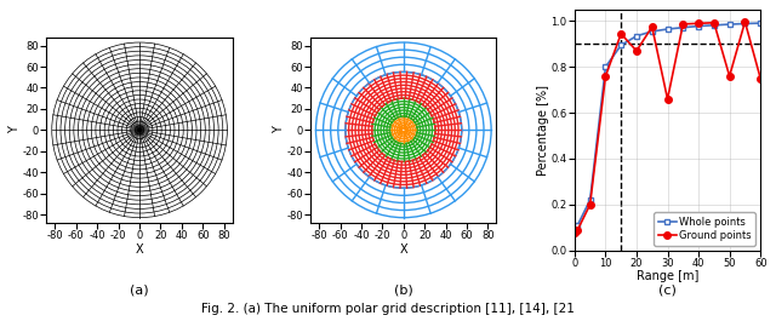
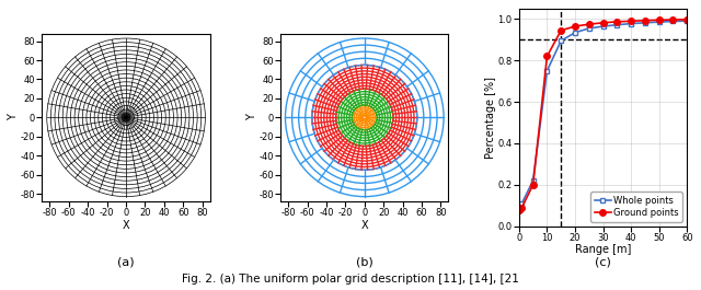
Whole points/10: 0.80 -> 0.75
Ground points/10: 0.76 -> 0.82
Ground points/20: 0.87 -> 0.96
Ground points/30: 0.66 -> 0.98
Ground points/50: 0.76 -> 0.99
Ground points/60: 0.75 -> 1.00
